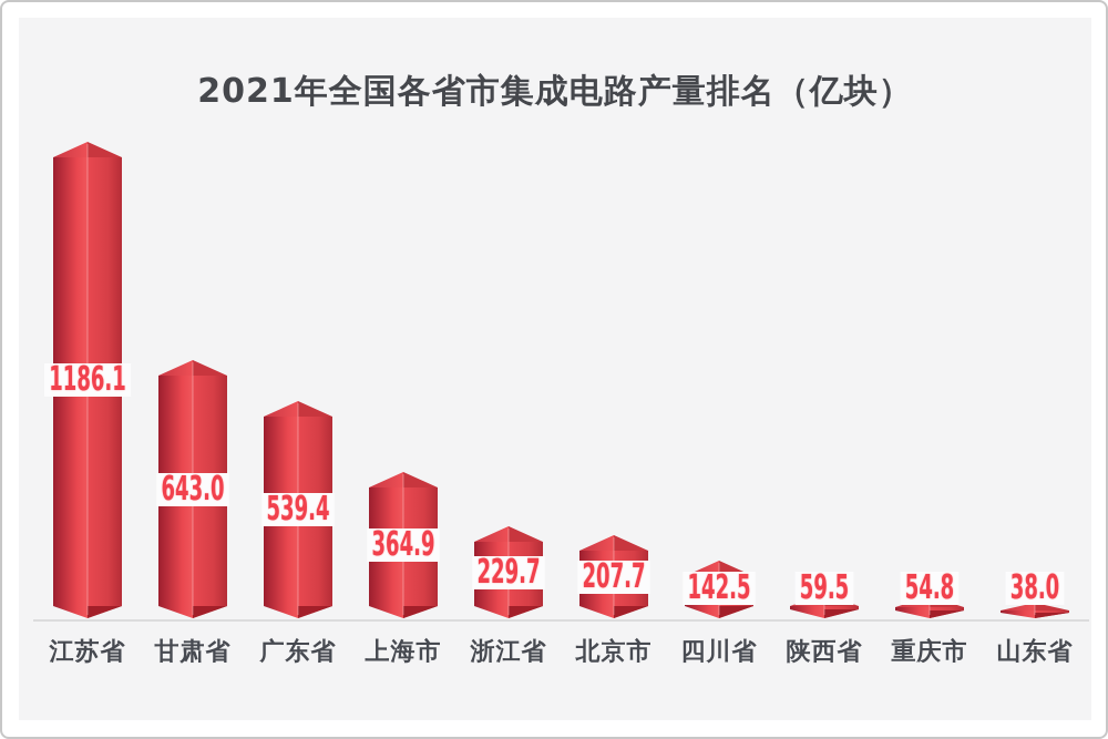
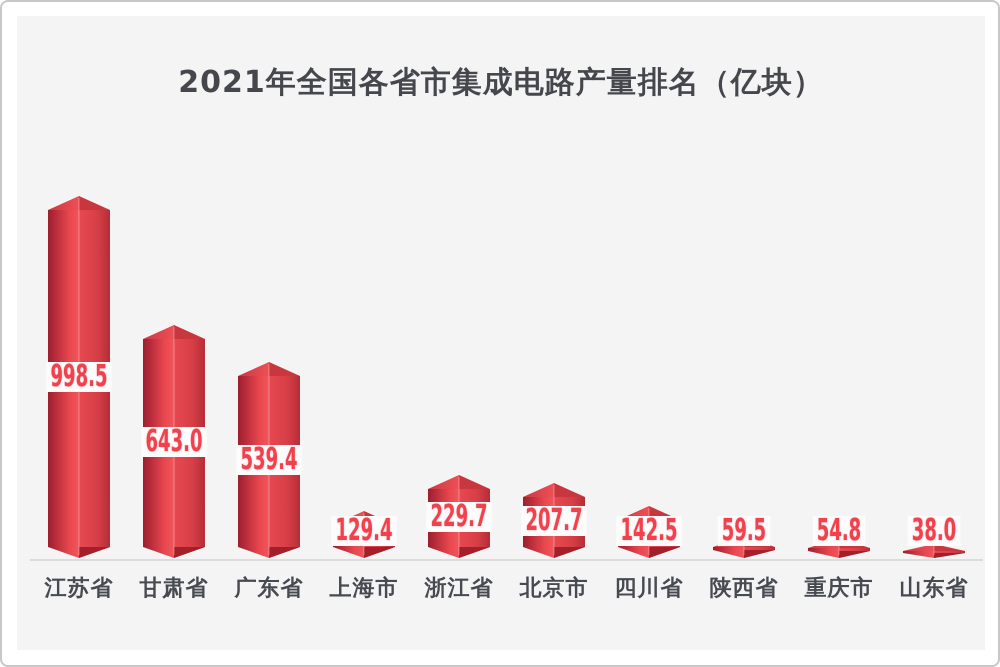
江苏省: 1186.1 -> 998.5
上海市: 364.9 -> 129.4
